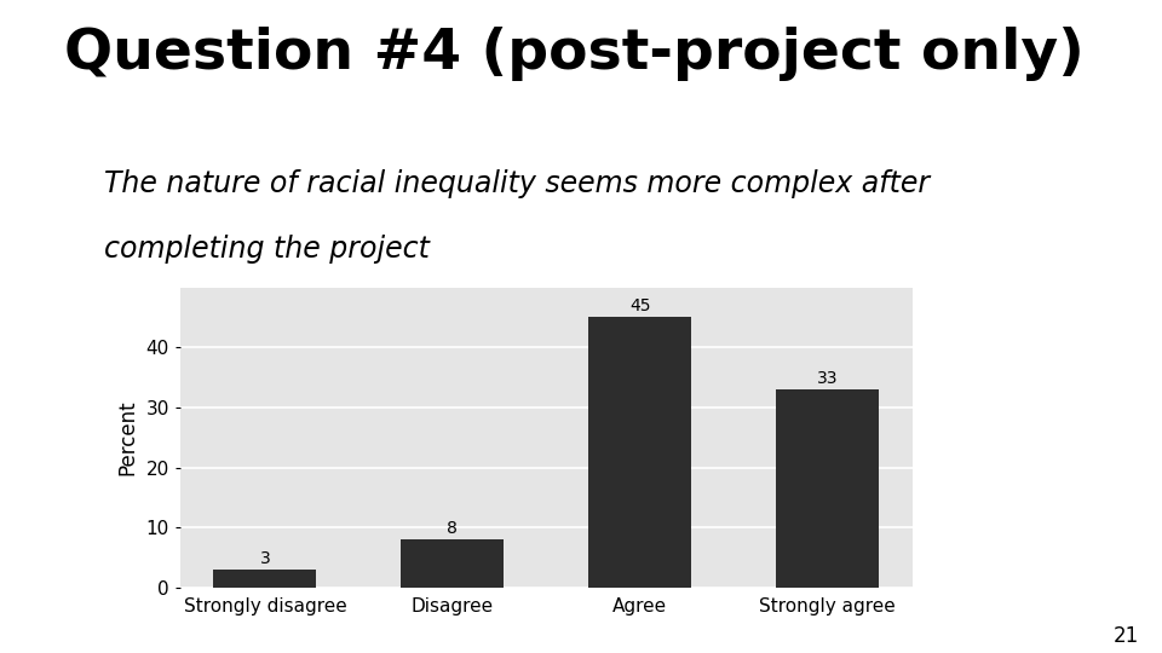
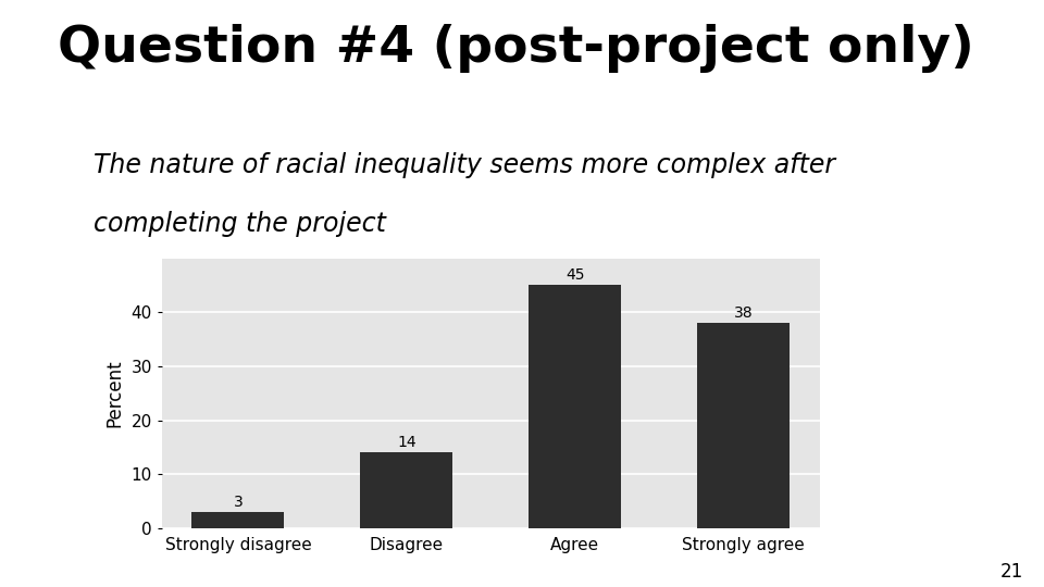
Disagree: 8 -> 14
Strongly agree: 33 -> 38
